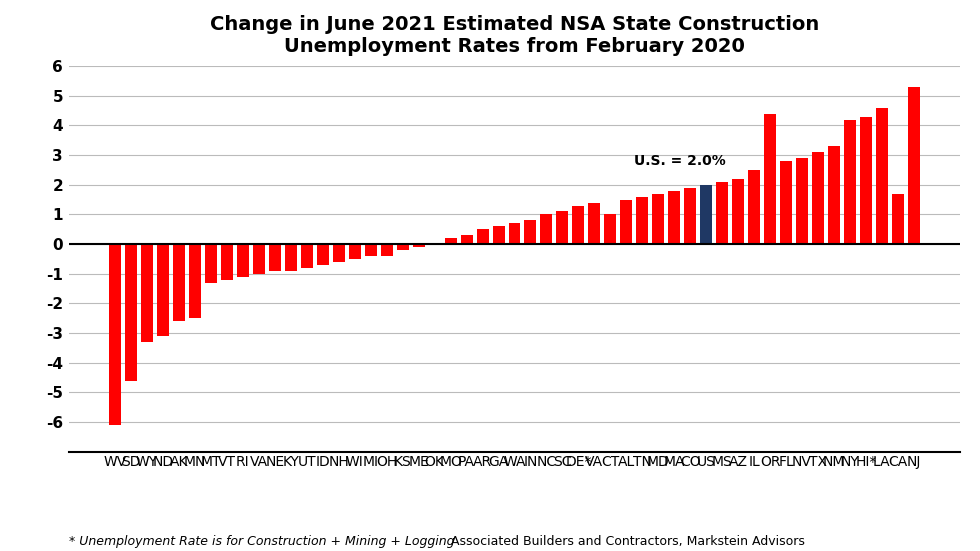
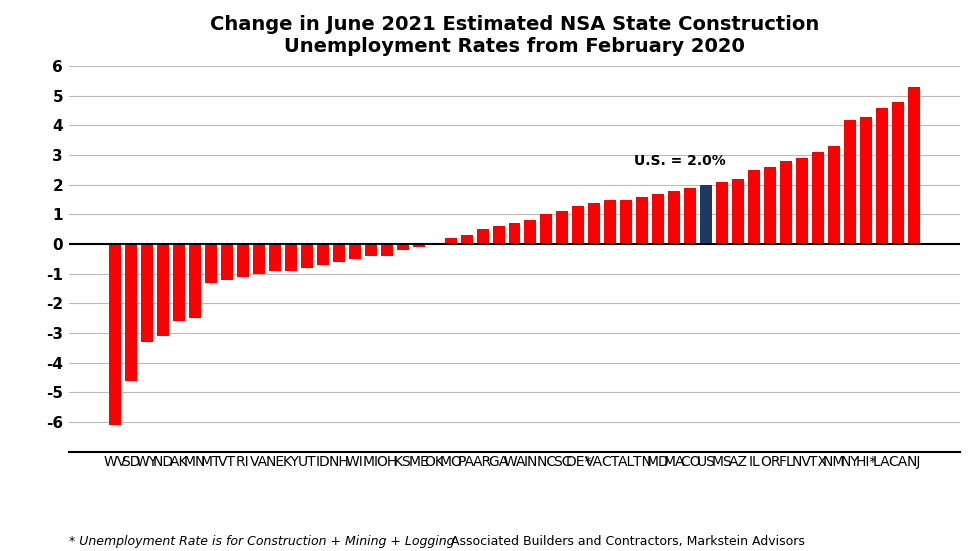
CT: 1.0 -> 1.5
OR: 4.4 -> 2.6
CA: 1.7 -> 4.8
